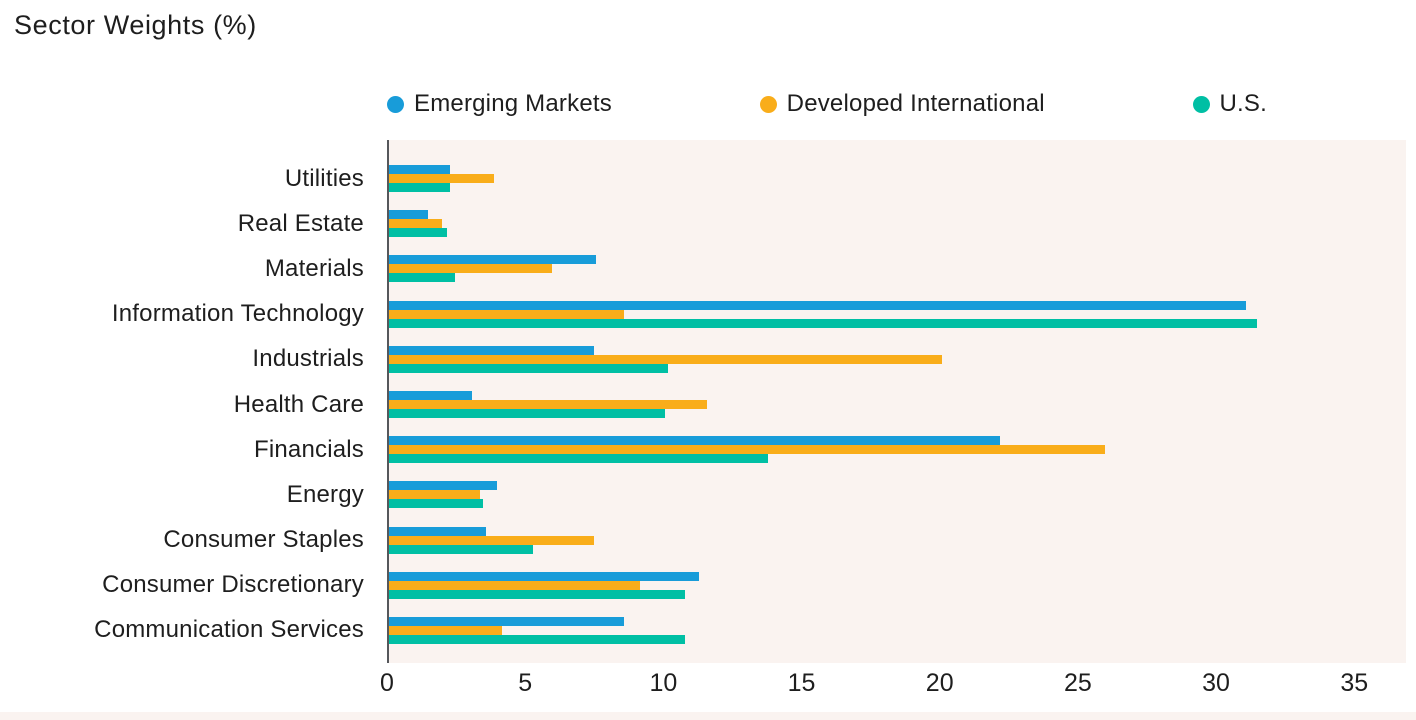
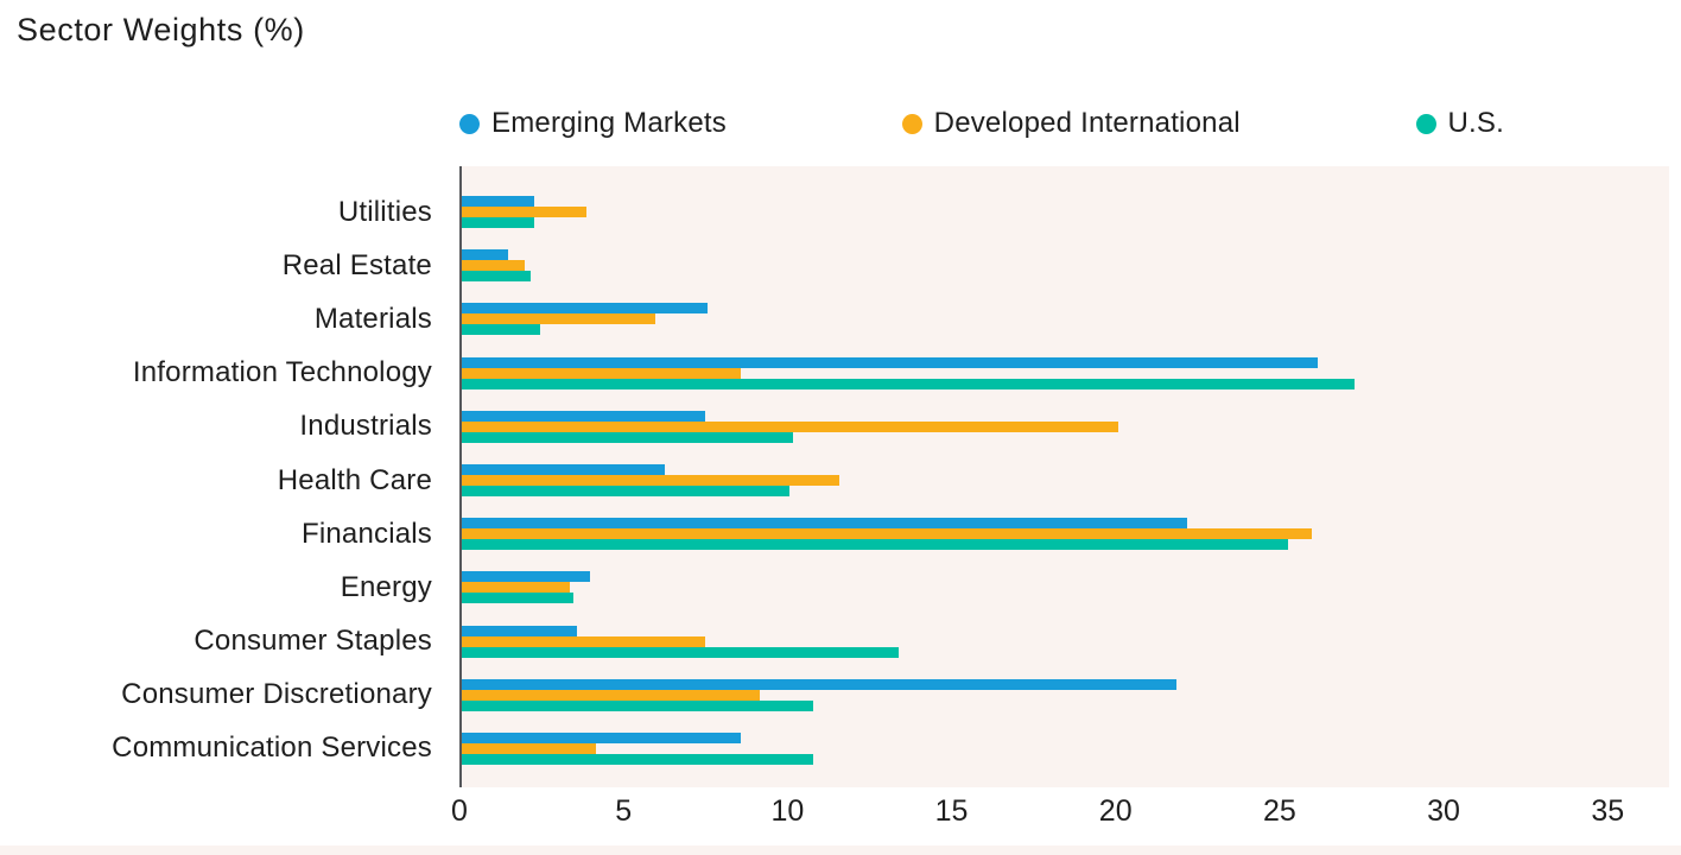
Emerging Markets/Information Technology: 31.0 -> 26.1
U.S./Information Technology: 31.4 -> 27.2
Emerging Markets/Health Care: 3.0 -> 6.2
U.S./Financials: 13.7 -> 25.2
U.S./Consumer Staples: 5.2 -> 13.3
Emerging Markets/Consumer Discretionary: 11.2 -> 21.8
